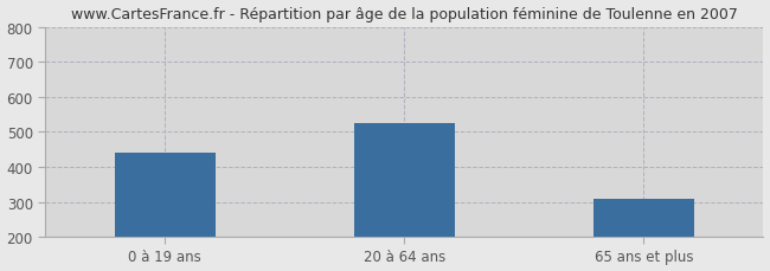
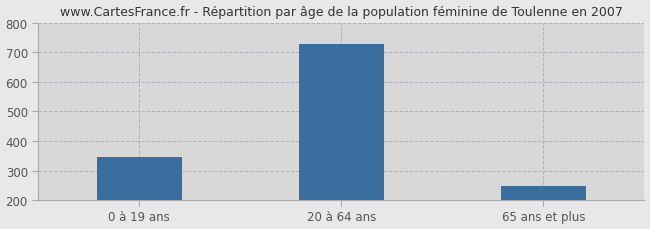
0 à 19 ans: 440 -> 345
20 à 64 ans: 525 -> 730
65 ans et plus: 310 -> 246
